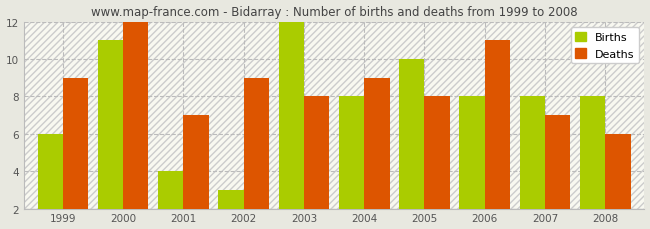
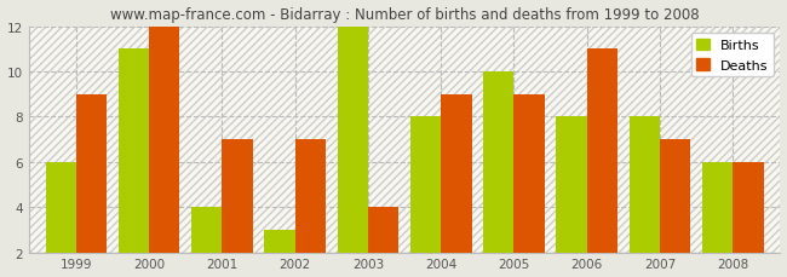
Deaths/2002: 9 -> 7
Deaths/2003: 8 -> 4
Deaths/2005: 8 -> 9
Births/2008: 8 -> 6
